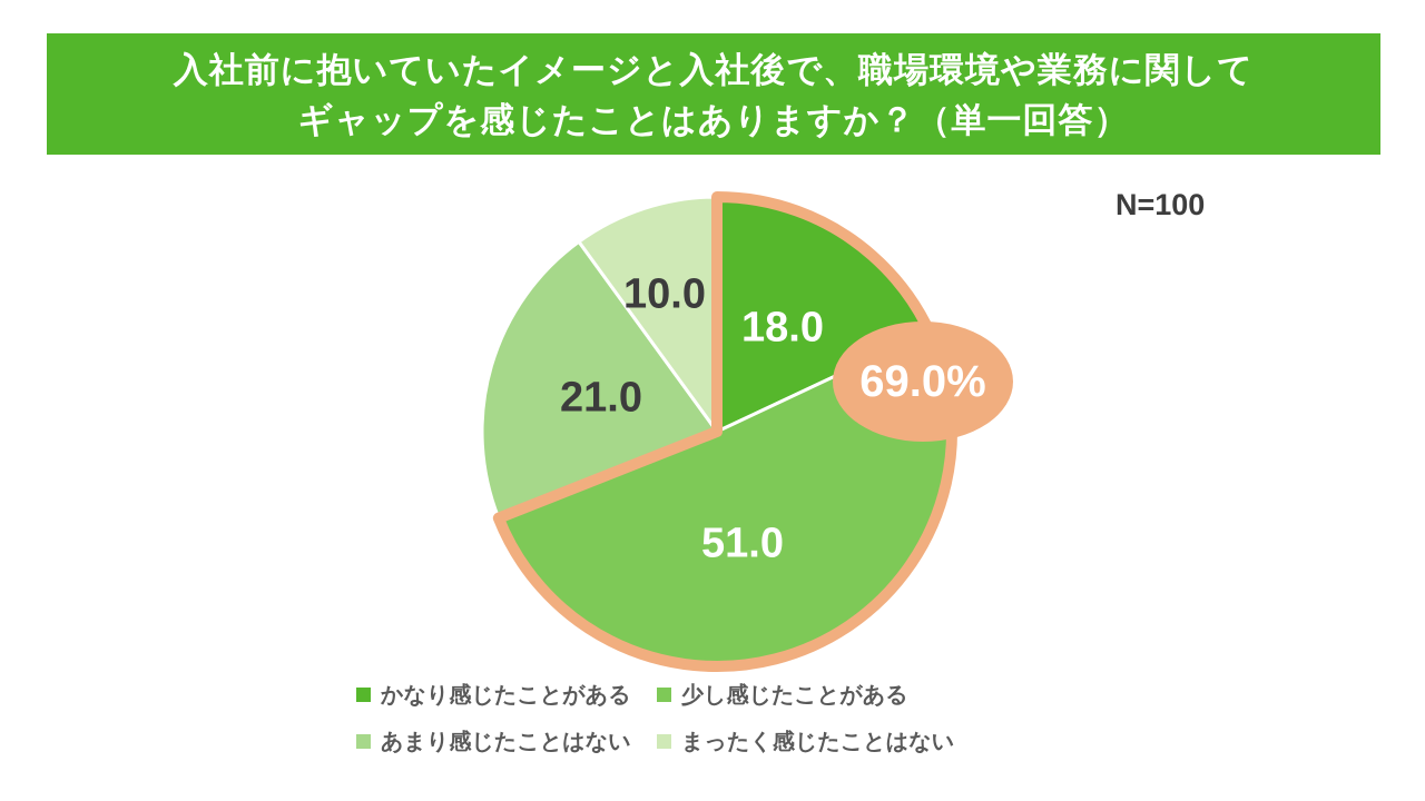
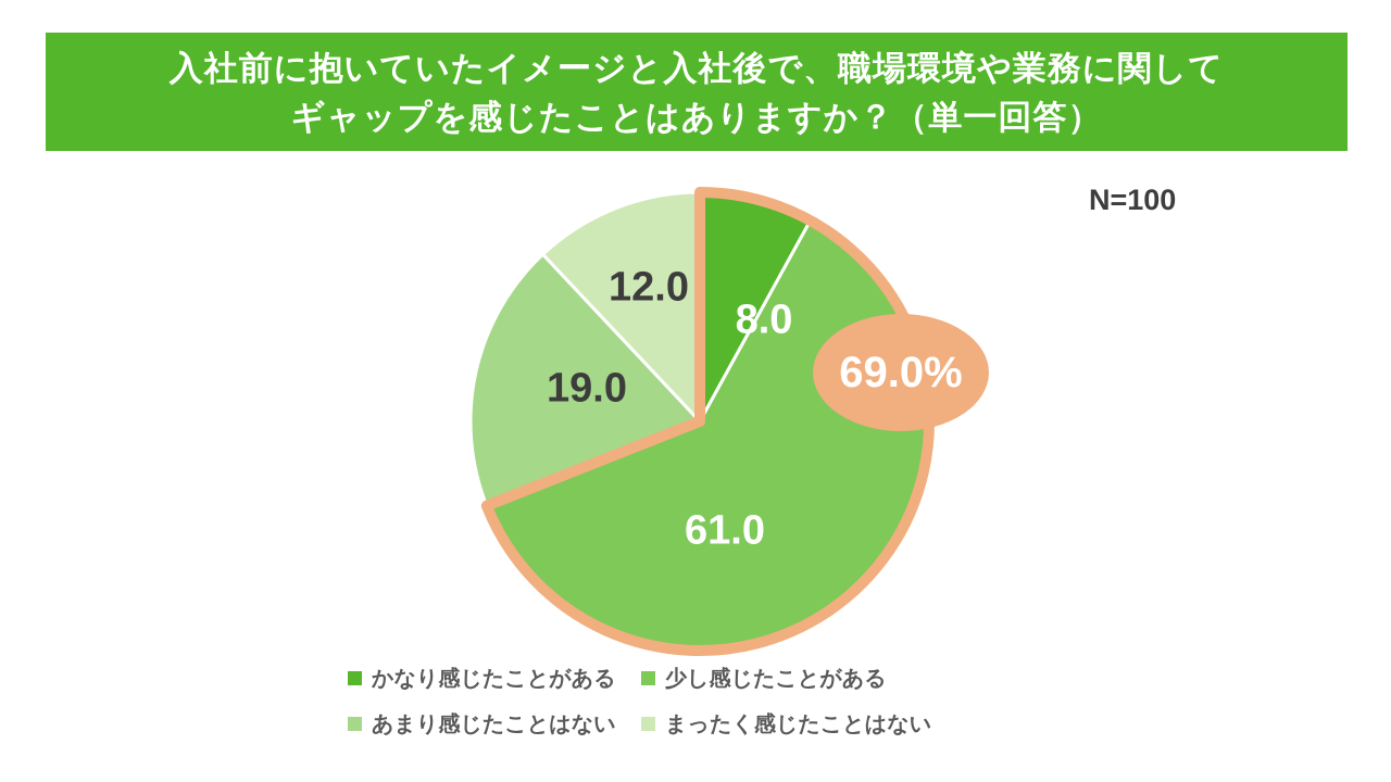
かなり感じたことがある: 18.0 -> 8.0
少し感じたことがある: 51.0 -> 61.0
あまり感じたことはない: 21.0 -> 19.0
まったく感じたことはない: 10.0 -> 12.0
